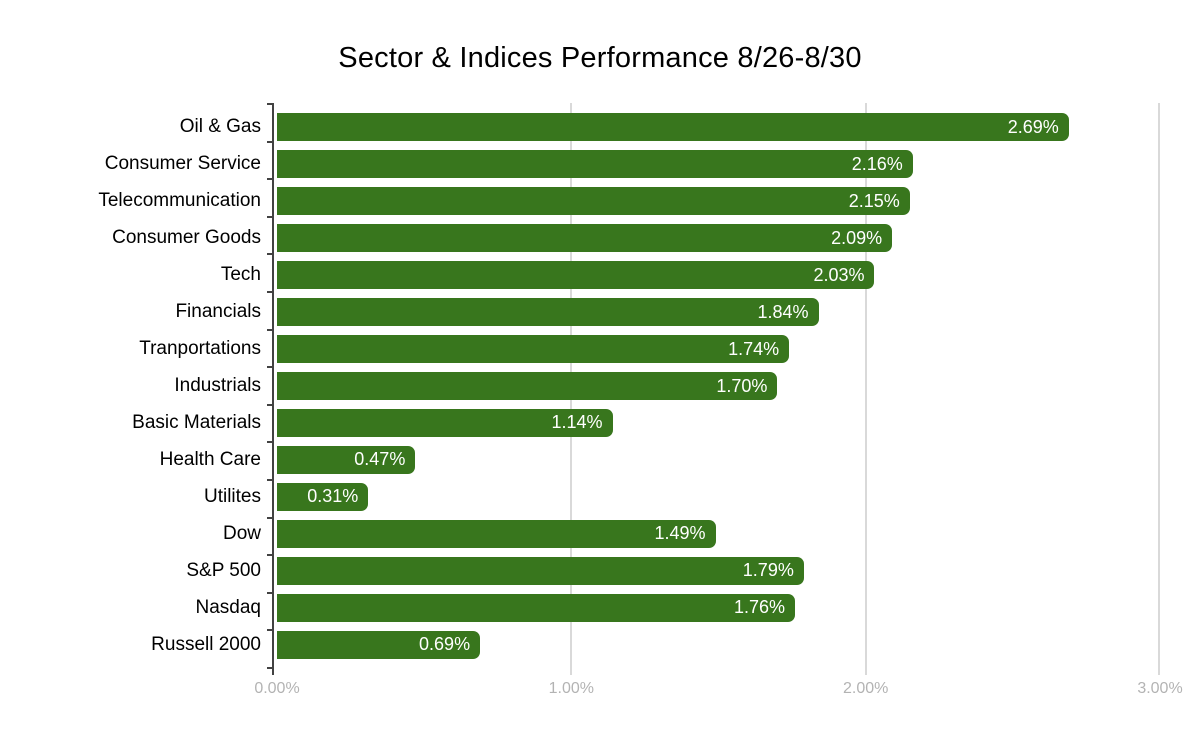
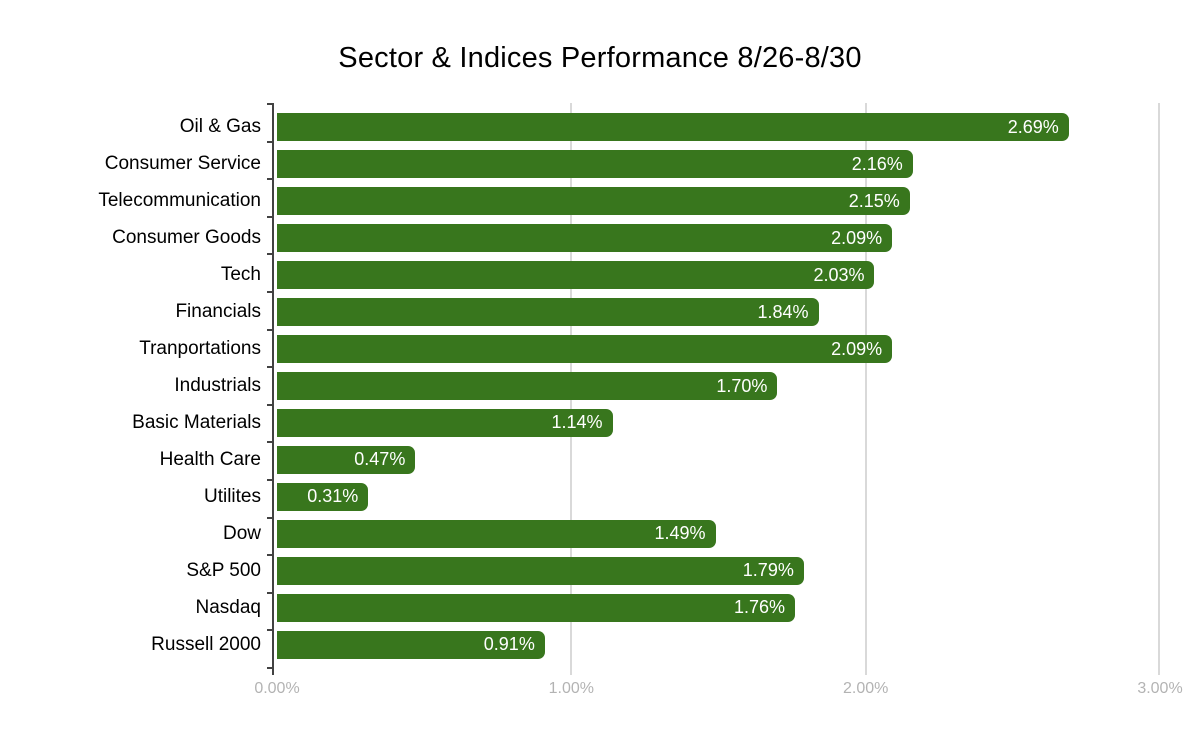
Tranportations: 1.74% -> 2.09%
Russell 2000: 0.69% -> 0.91%
